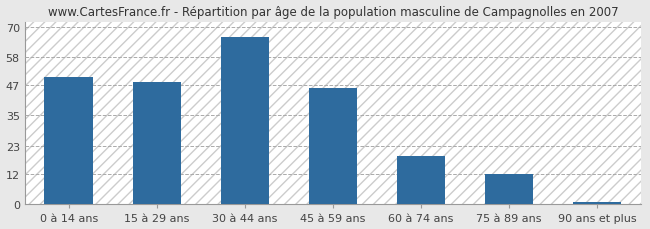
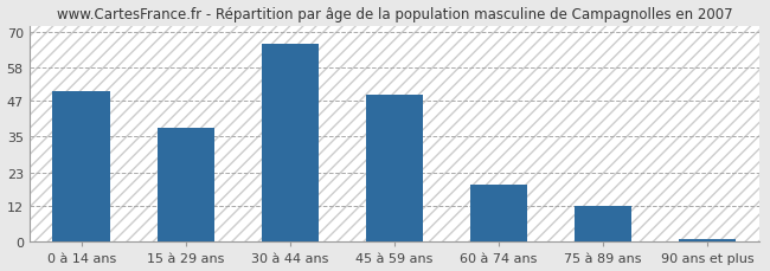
15 à 29 ans: 48 -> 38
45 à 59 ans: 46 -> 49
